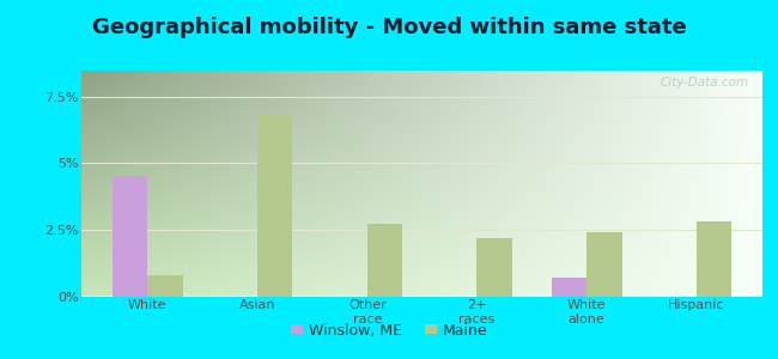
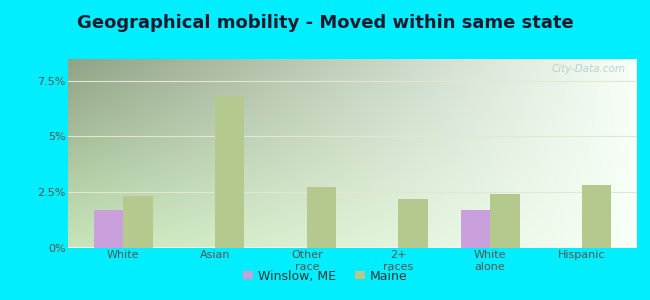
Winslow, ME/White: 4.5% -> 1.7%
Maine/White: 0.8% -> 2.3%
Winslow, ME/White alone: 0.7% -> 1.7%
